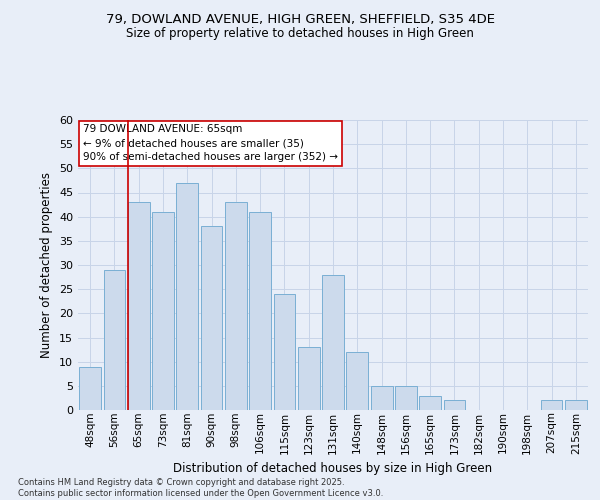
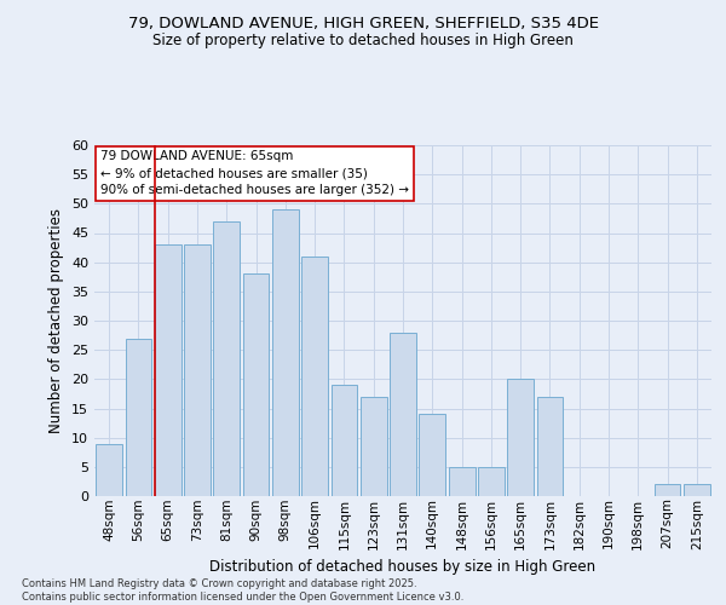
56sqm: 29 -> 27
73sqm: 41 -> 43
98sqm: 43 -> 49
115sqm: 24 -> 19
123sqm: 13 -> 17
140sqm: 12 -> 14
165sqm: 3 -> 20
173sqm: 2 -> 17
